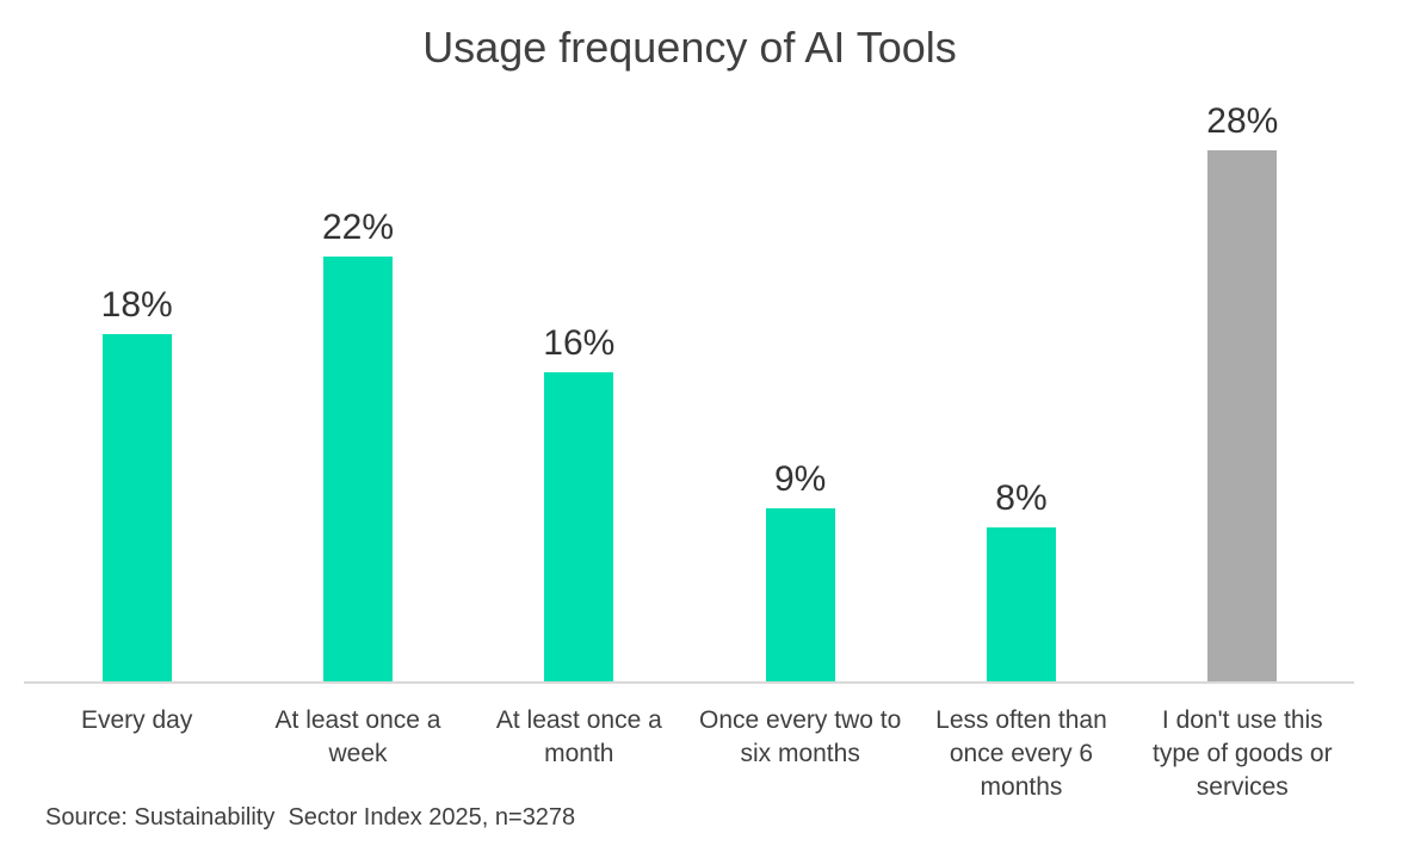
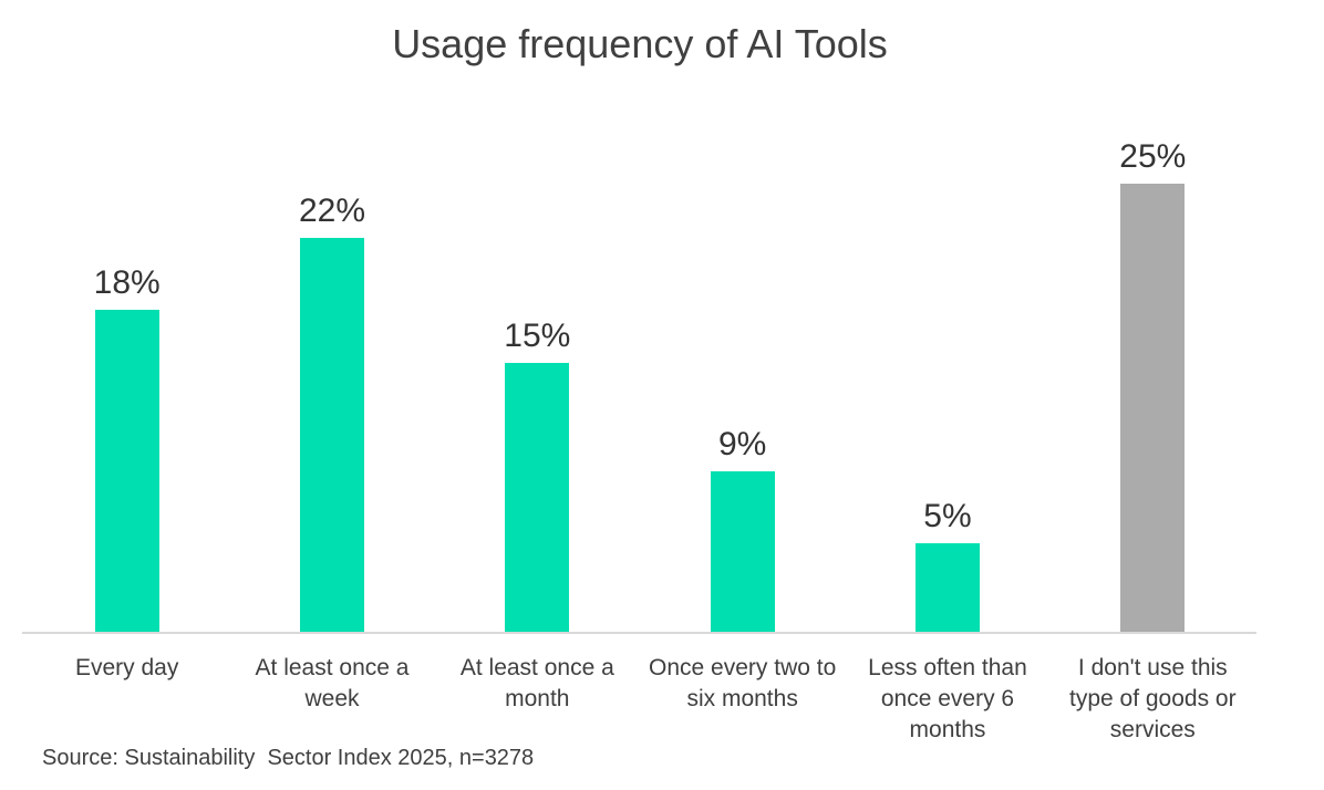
At least once a month: 16% -> 15%
Less often than once every 6 months: 8% -> 5%
I don't use this type of goods or services: 28% -> 25%
